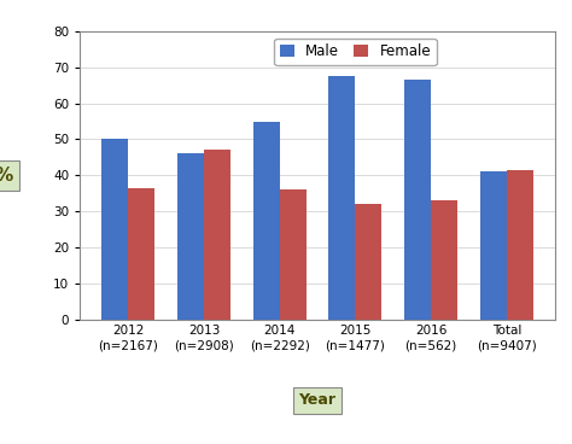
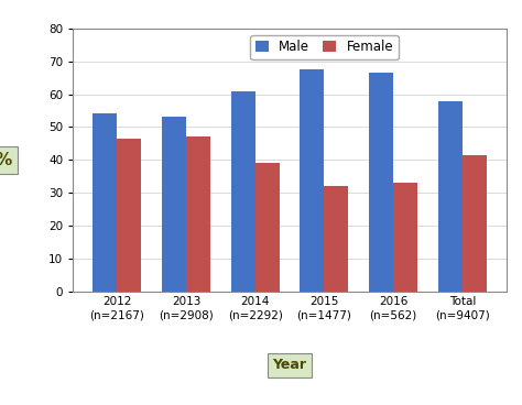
Male/2012 (n=2167): 50.0 -> 54.0
Female/2012 (n=2167): 36.5 -> 46.5
Male/2013 (n=2908): 46.0 -> 53.0
Male/2014 (n=2292): 55.0 -> 61.0
Female/2014 (n=2292): 36.0 -> 39.0
Male/Total (n=9407): 41.0 -> 58.0
